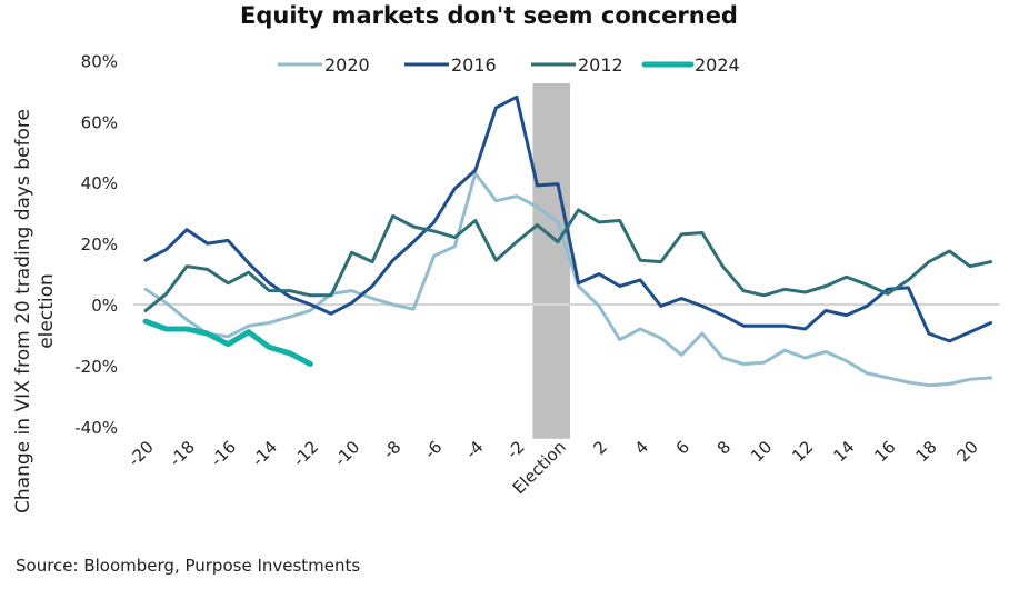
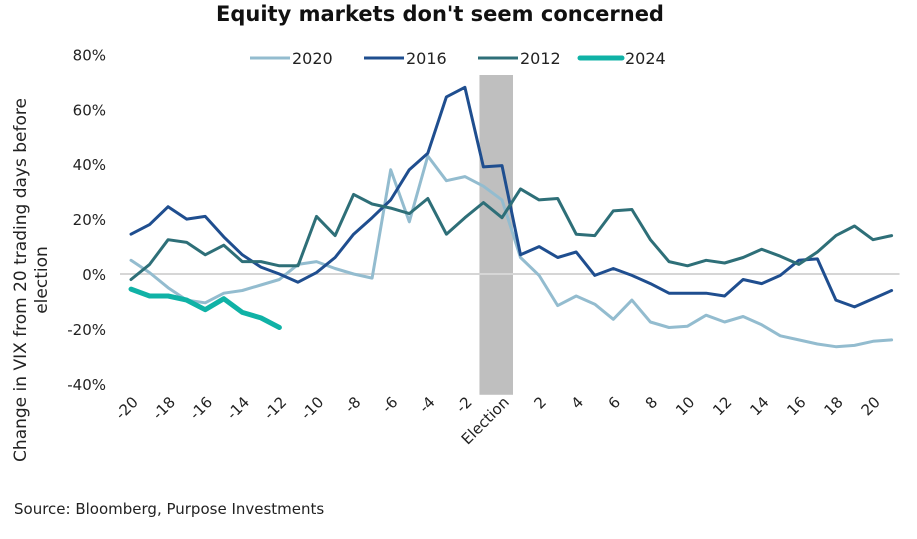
2012/-10: 17% -> 21%
2020/-6: 16% -> 38%
